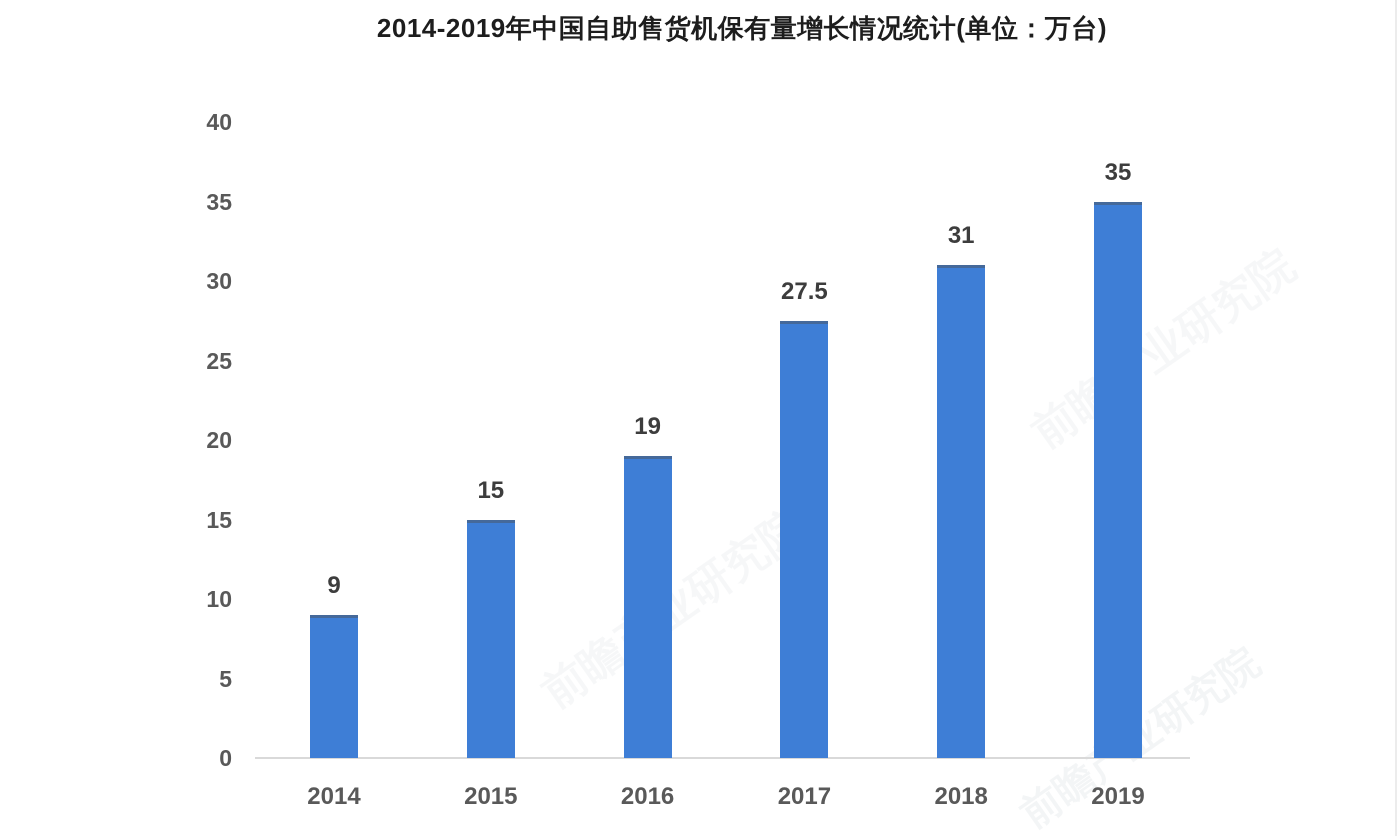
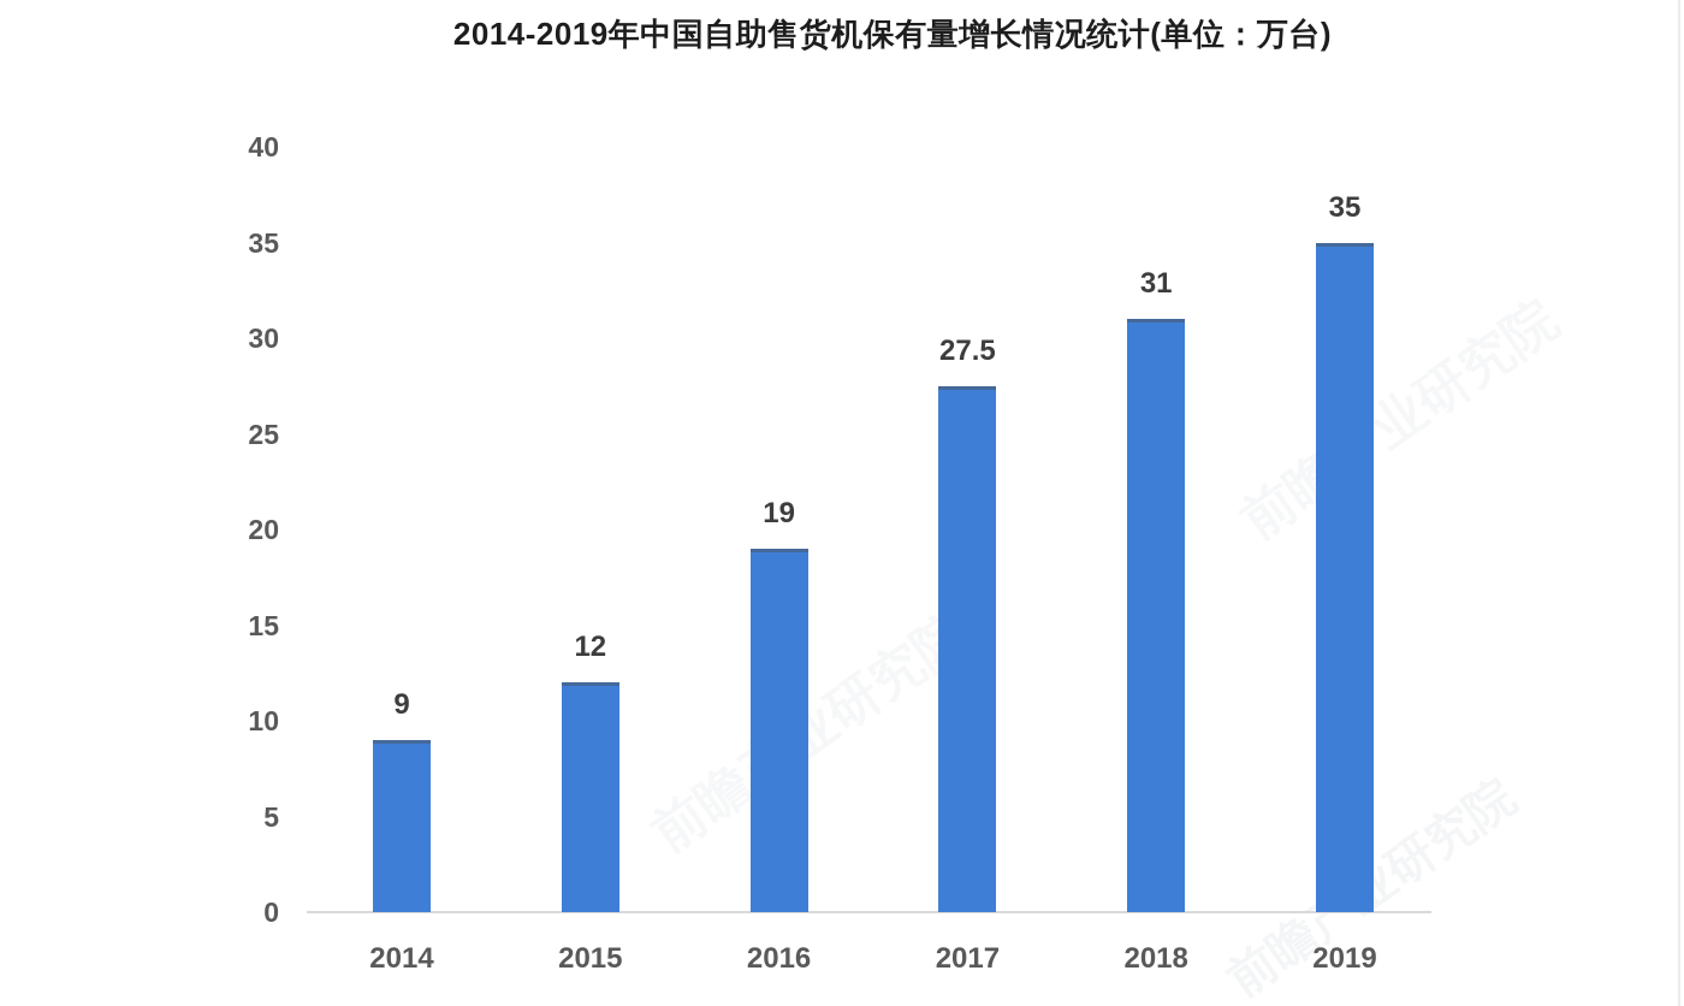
2015: 15 -> 12
